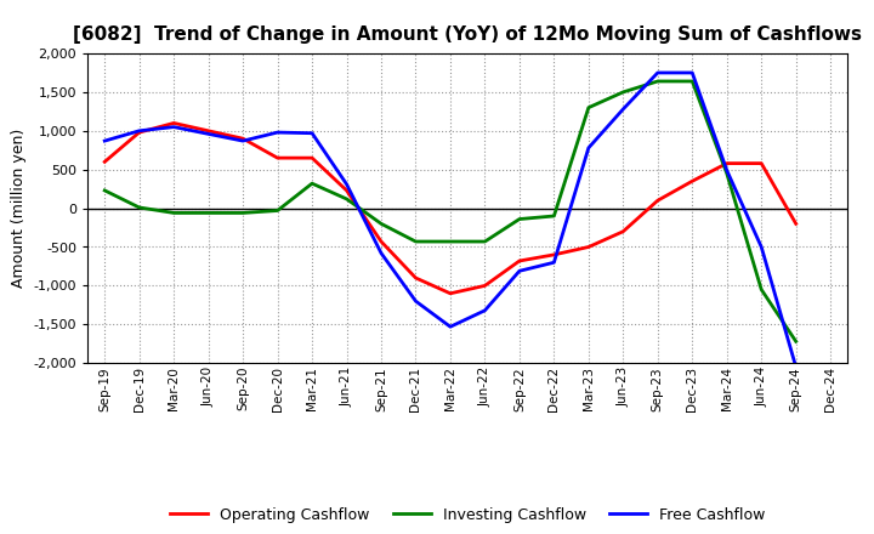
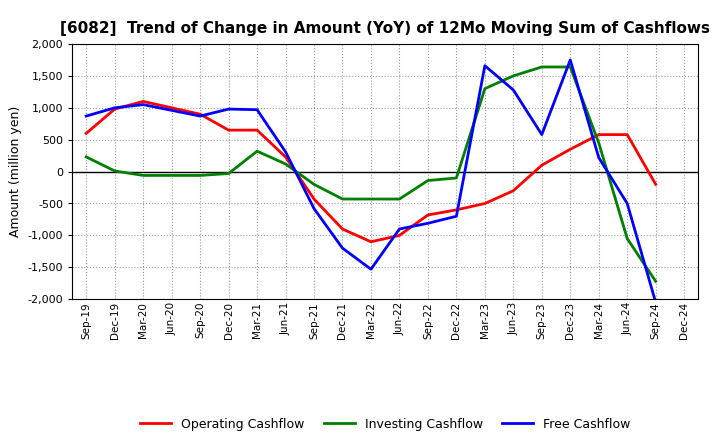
Free Cashflow/Jun-22: -1,320 -> -900
Free Cashflow/Mar-23: 780 -> 1,660
Free Cashflow/Sep-23: 1,750 -> 580
Free Cashflow/Mar-24: 490 -> 220
